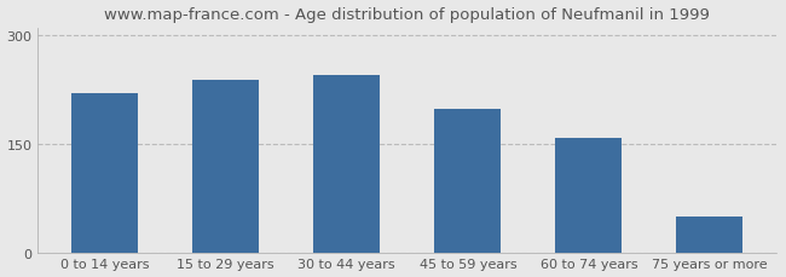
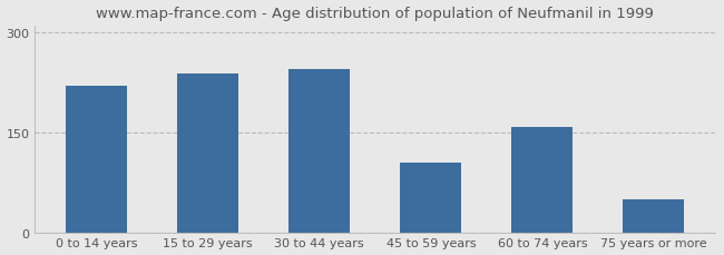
45 to 59 years: 198 -> 104
